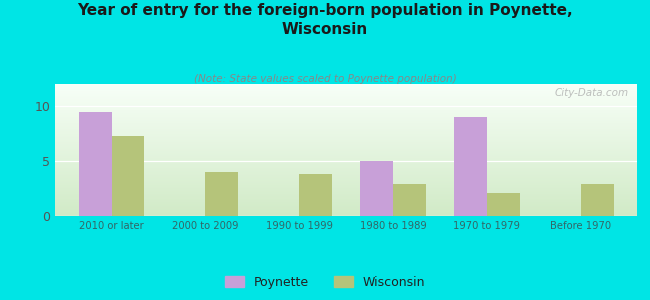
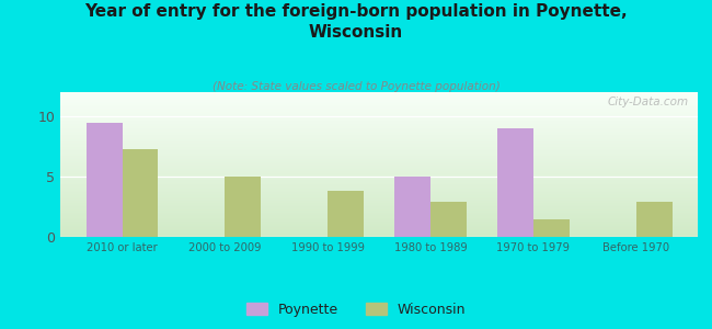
Wisconsin/2000 to 2009: 4.0 -> 5.0
Wisconsin/1970 to 1979: 2.1 -> 1.5
